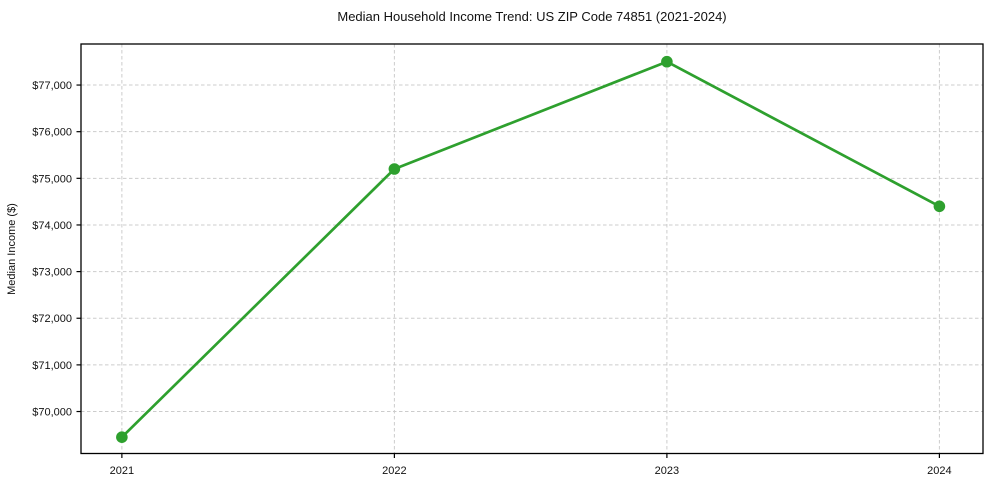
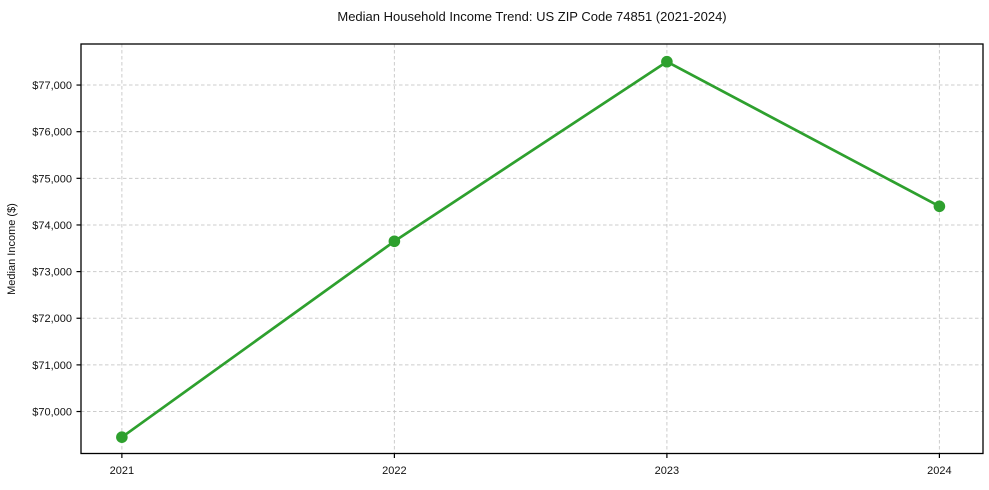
2022: $75200 -> $73600
